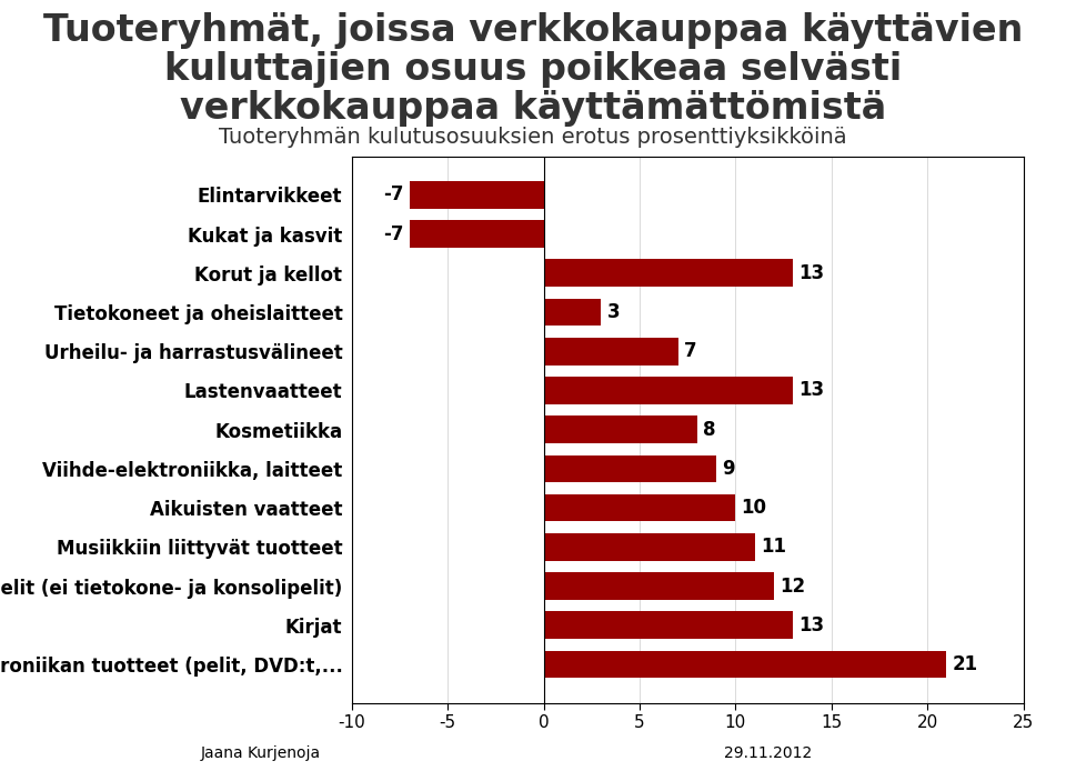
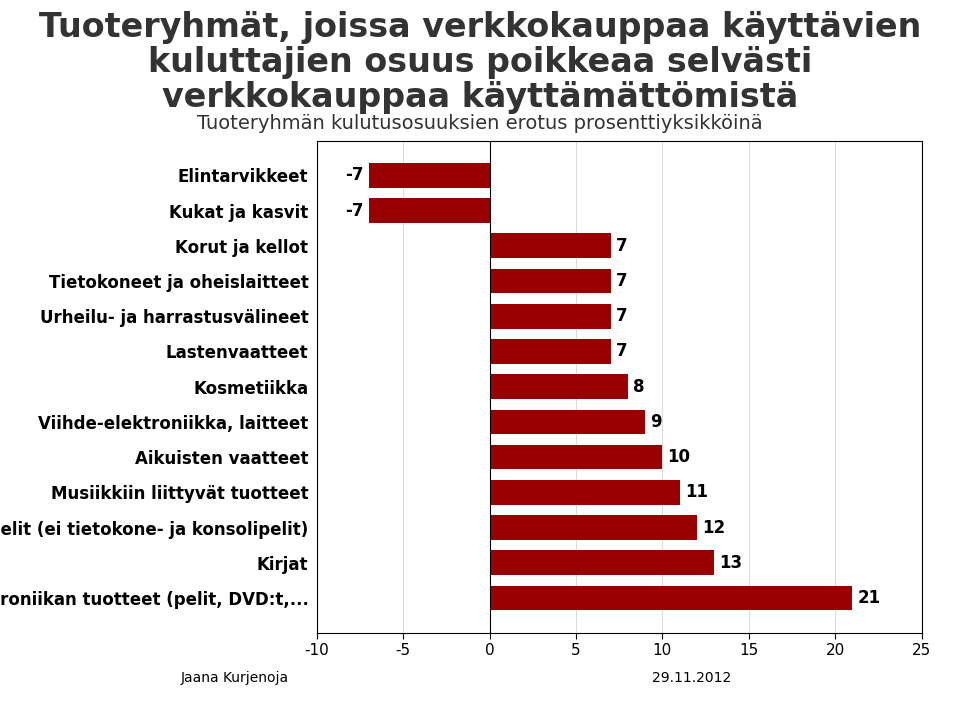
Korut ja kellot: 13 -> 7
Tietokoneet ja oheislaitteet: 3 -> 7
Lastenvaatteet: 13 -> 7
